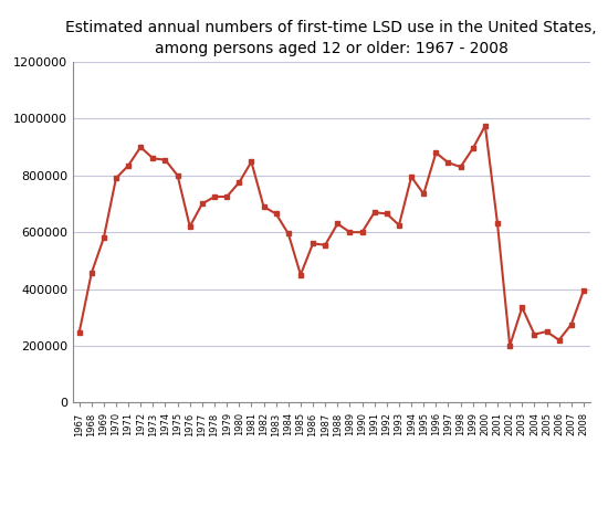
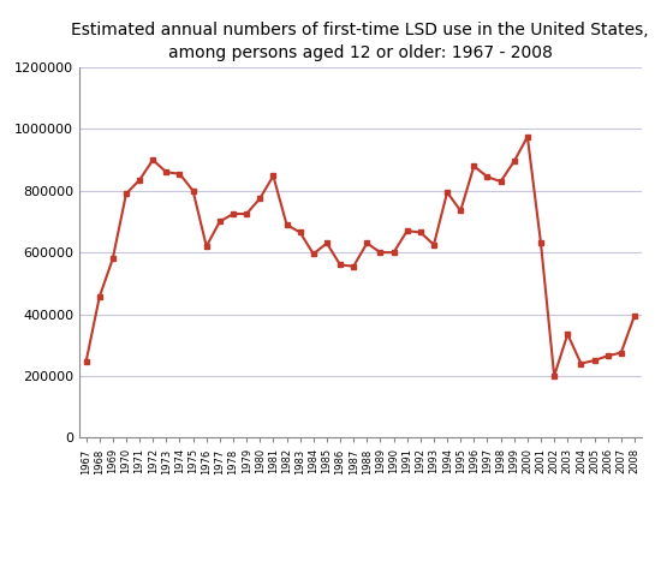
1985: 450000 -> 630000
2006: 220000 -> 265000
